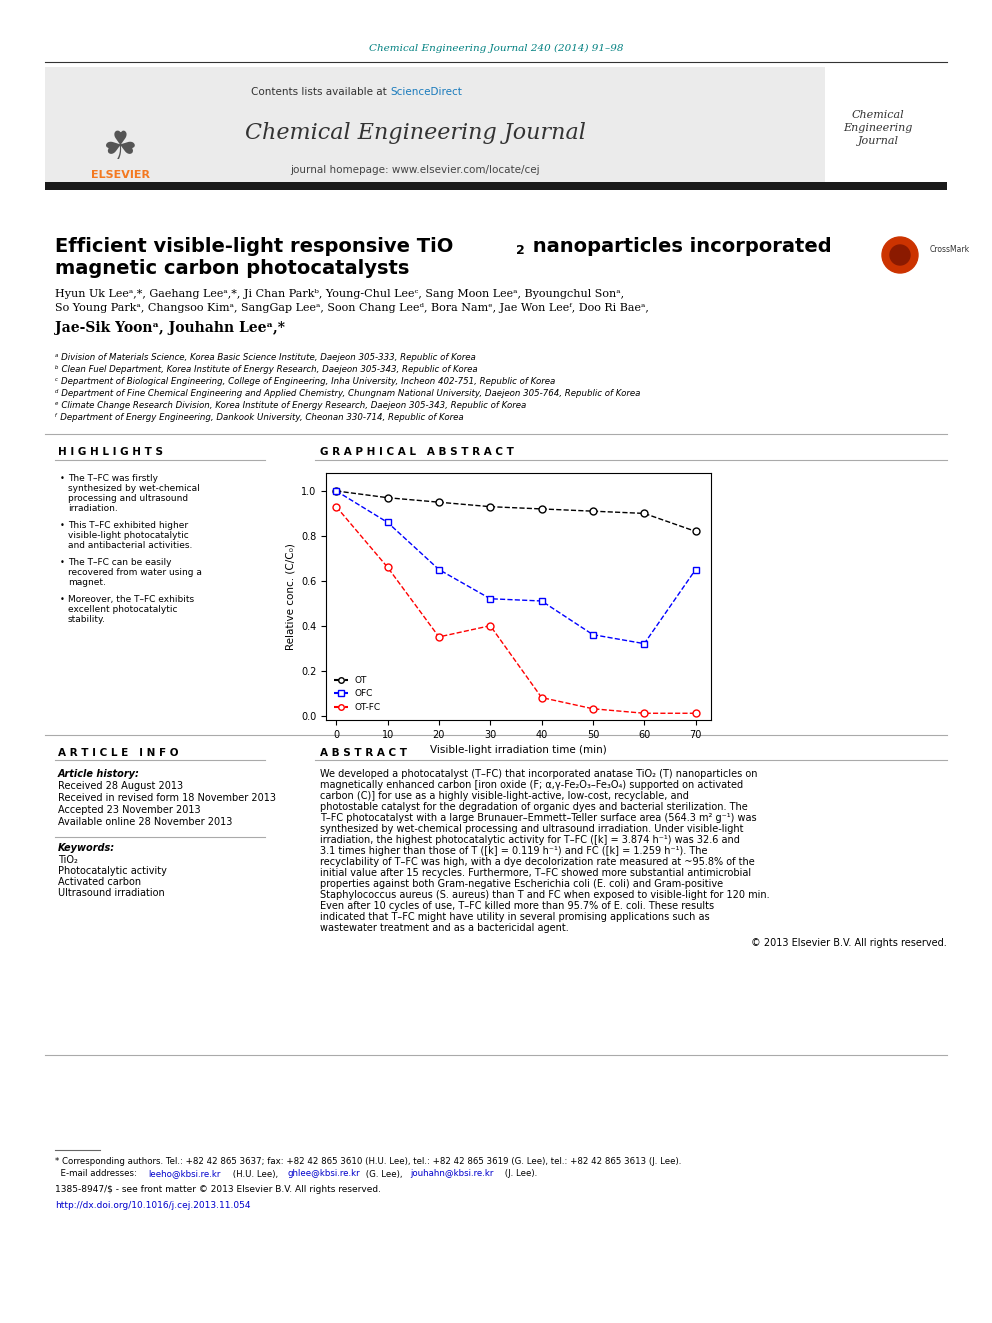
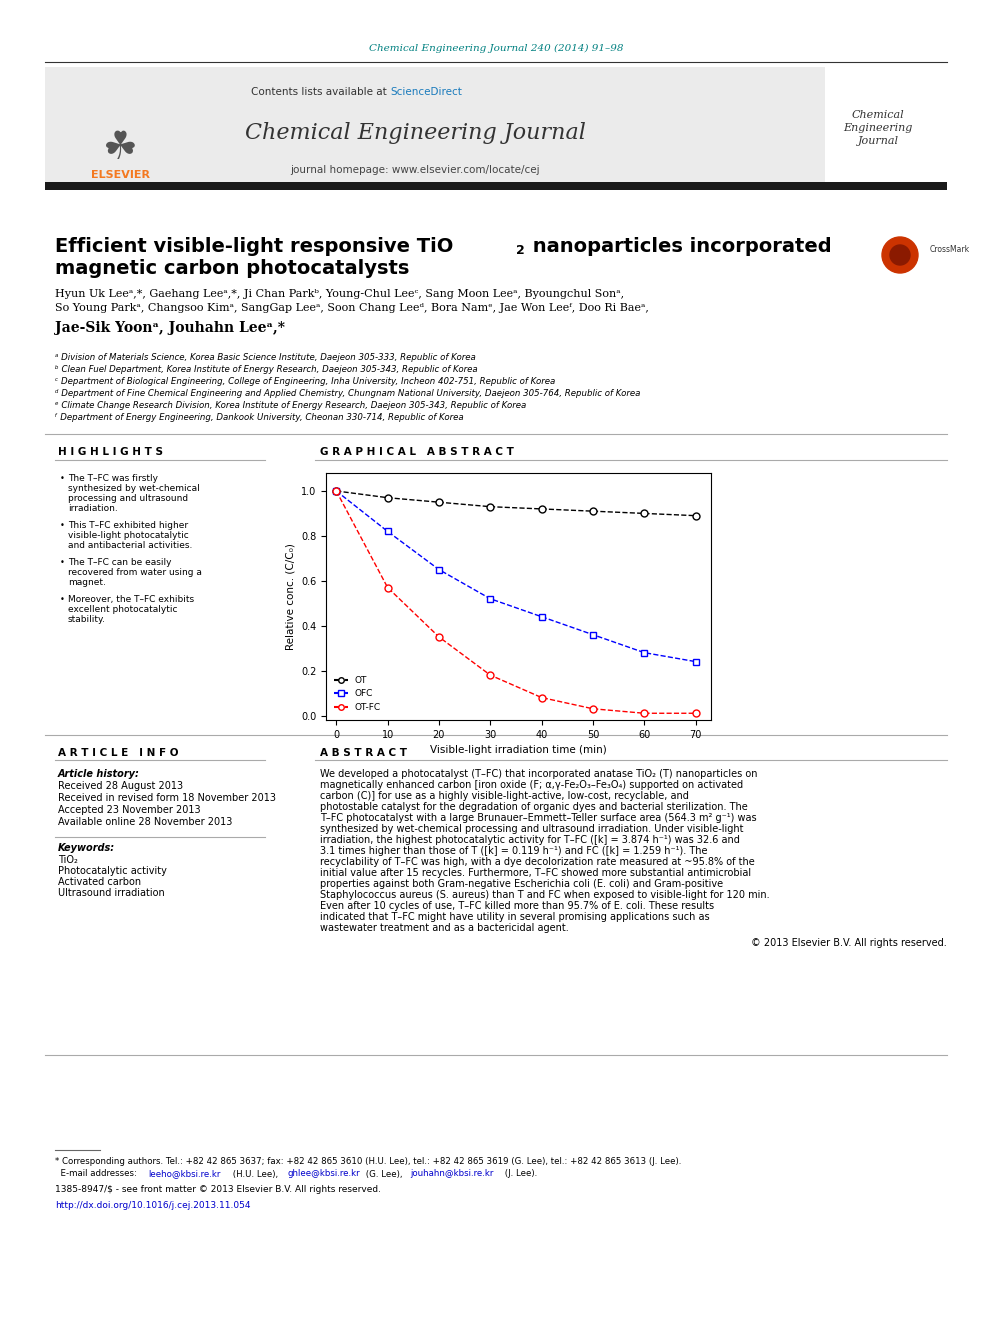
OT-FC/0: 0.93 -> 1.00
OFC/10: 0.86 -> 0.82
OT-FC/10: 0.66 -> 0.57
OT-FC/30: 0.40 -> 0.18
OFC/40: 0.51 -> 0.44
OFC/60: 0.32 -> 0.28
OT/70: 0.82 -> 0.89
OFC/70: 0.65 -> 0.24
